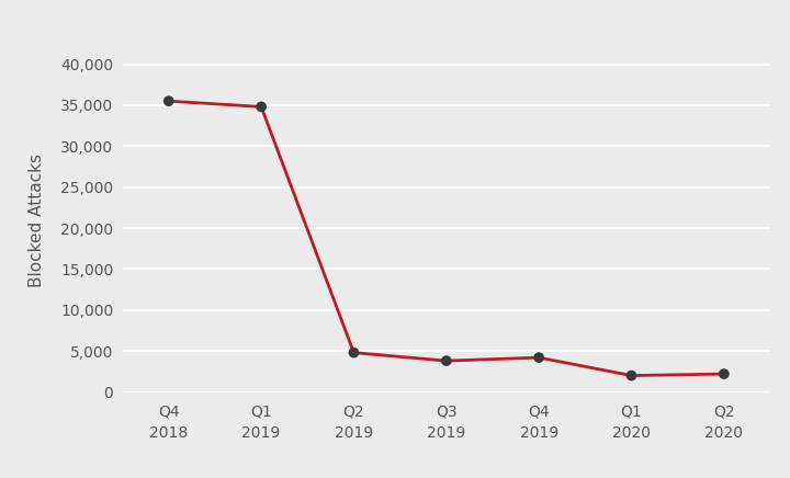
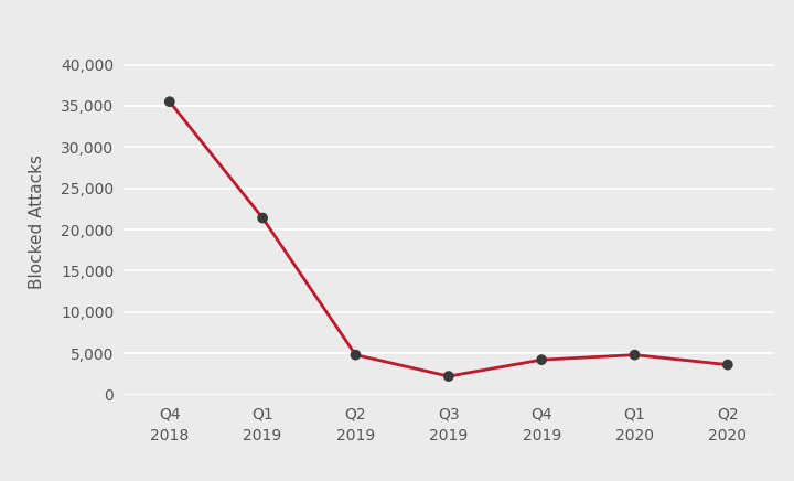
Q1 2019: 34,800 -> 21,400
Q3 2019: 3,800 -> 2,200
Q1 2020: 2,000 -> 4,800
Q2 2020: 2,200 -> 3,600
